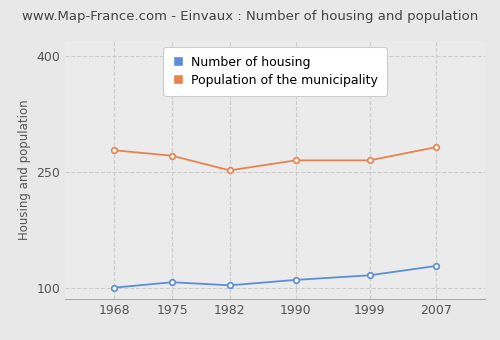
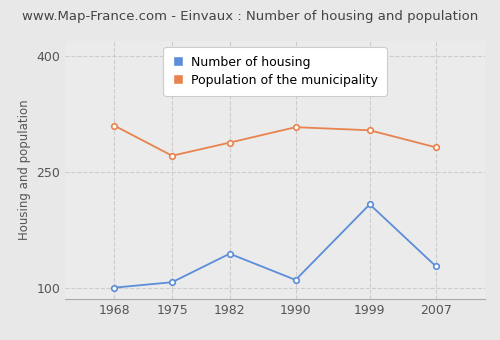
Population of the municipality/1968: 278 -> 310
Number of housing/1982: 103 -> 144
Population of the municipality/1982: 252 -> 288
Population of the municipality/1990: 265 -> 308
Number of housing/1999: 116 -> 208
Population of the municipality/1999: 265 -> 304
